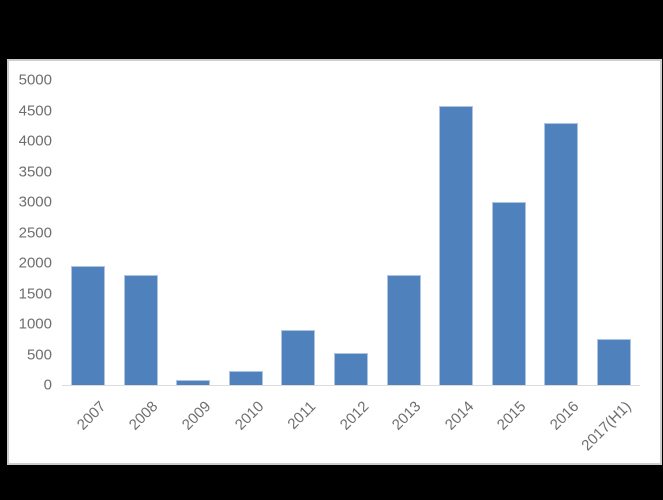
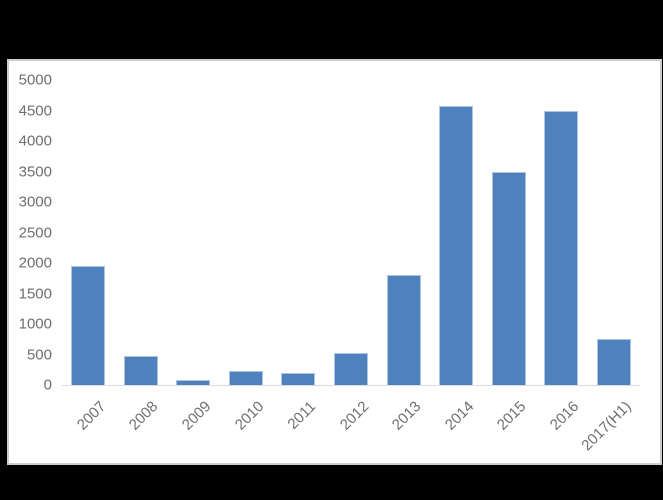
2008: 1800 -> 500
2011: 900 -> 200
2015: 3000 -> 3500
2016: 4300 -> 4500
